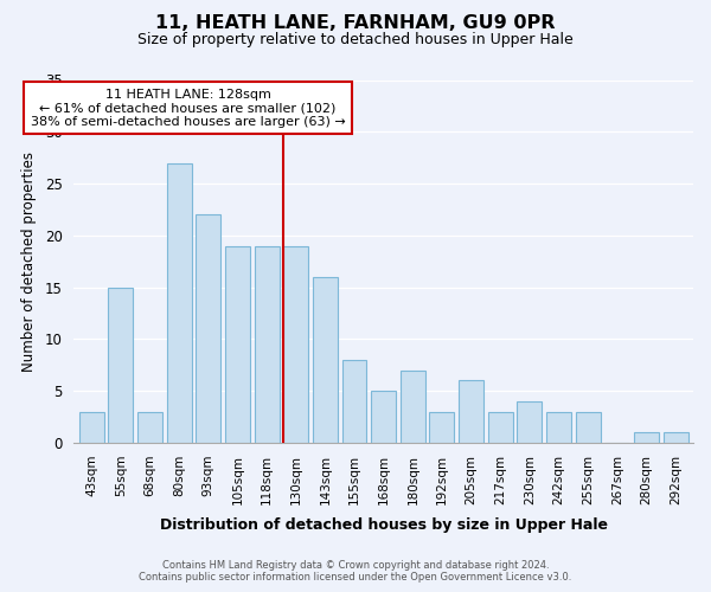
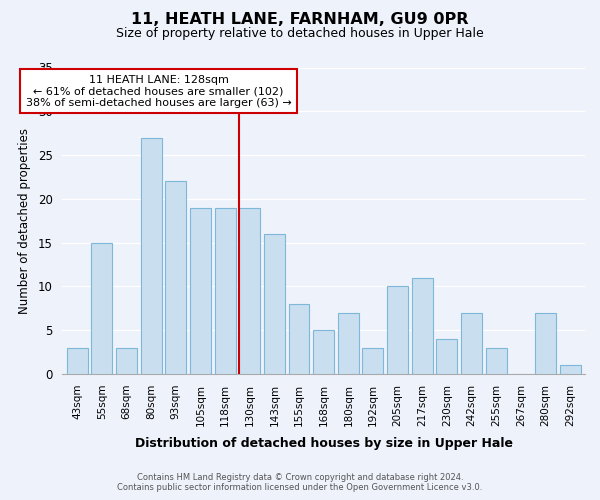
205sqm: 6 -> 10
217sqm: 3 -> 11
242sqm: 3 -> 7
280sqm: 1 -> 7
